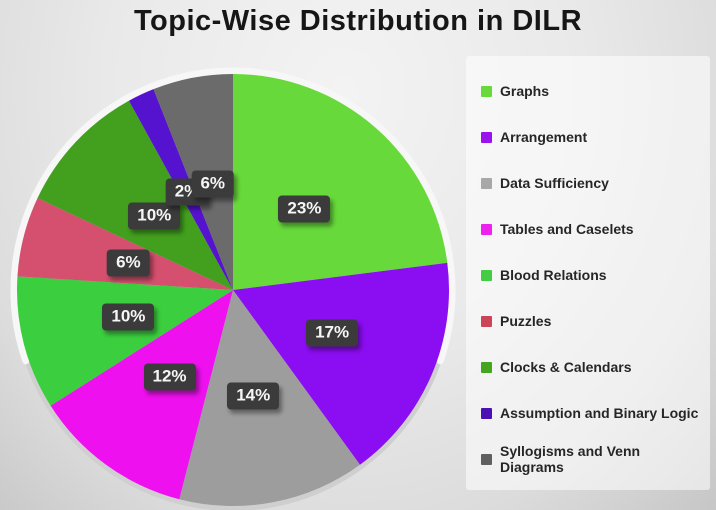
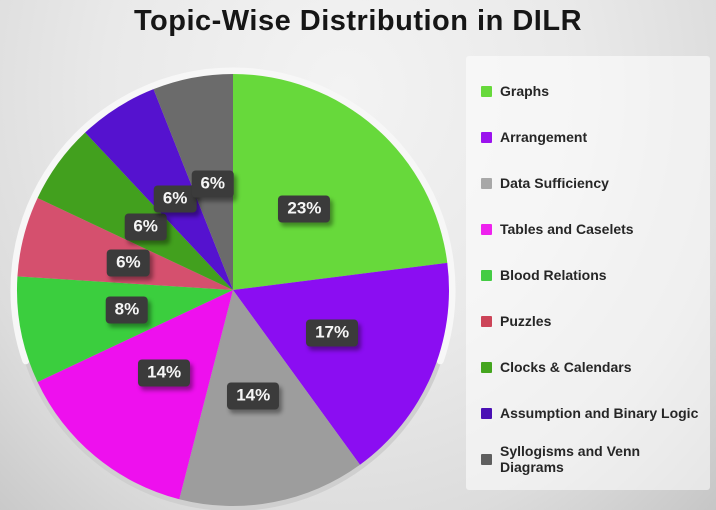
Tables and Caselets: 12% -> 14%
Blood Relations: 10% -> 8%
Clocks & Calendars: 10% -> 6%
Assumption and Binary Logic: 2% -> 6%
